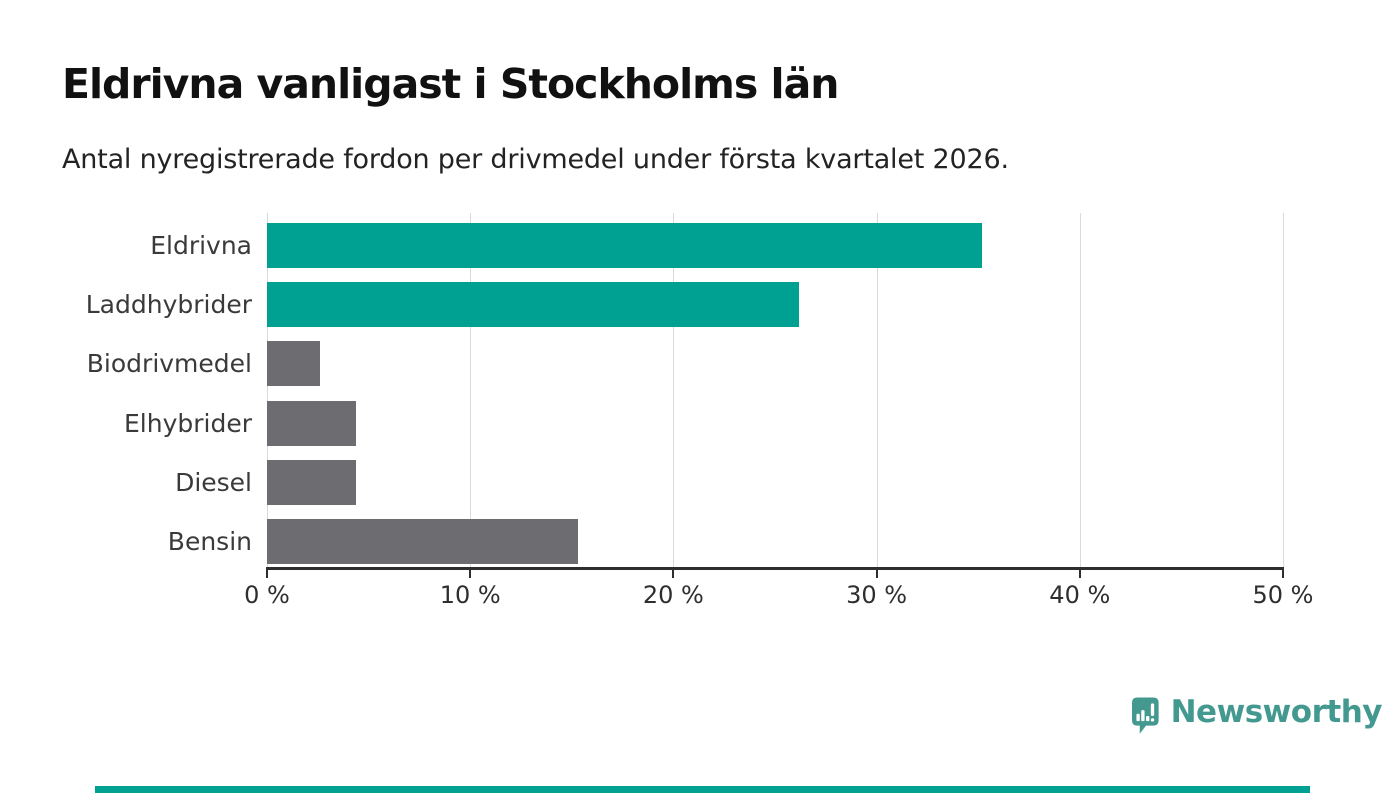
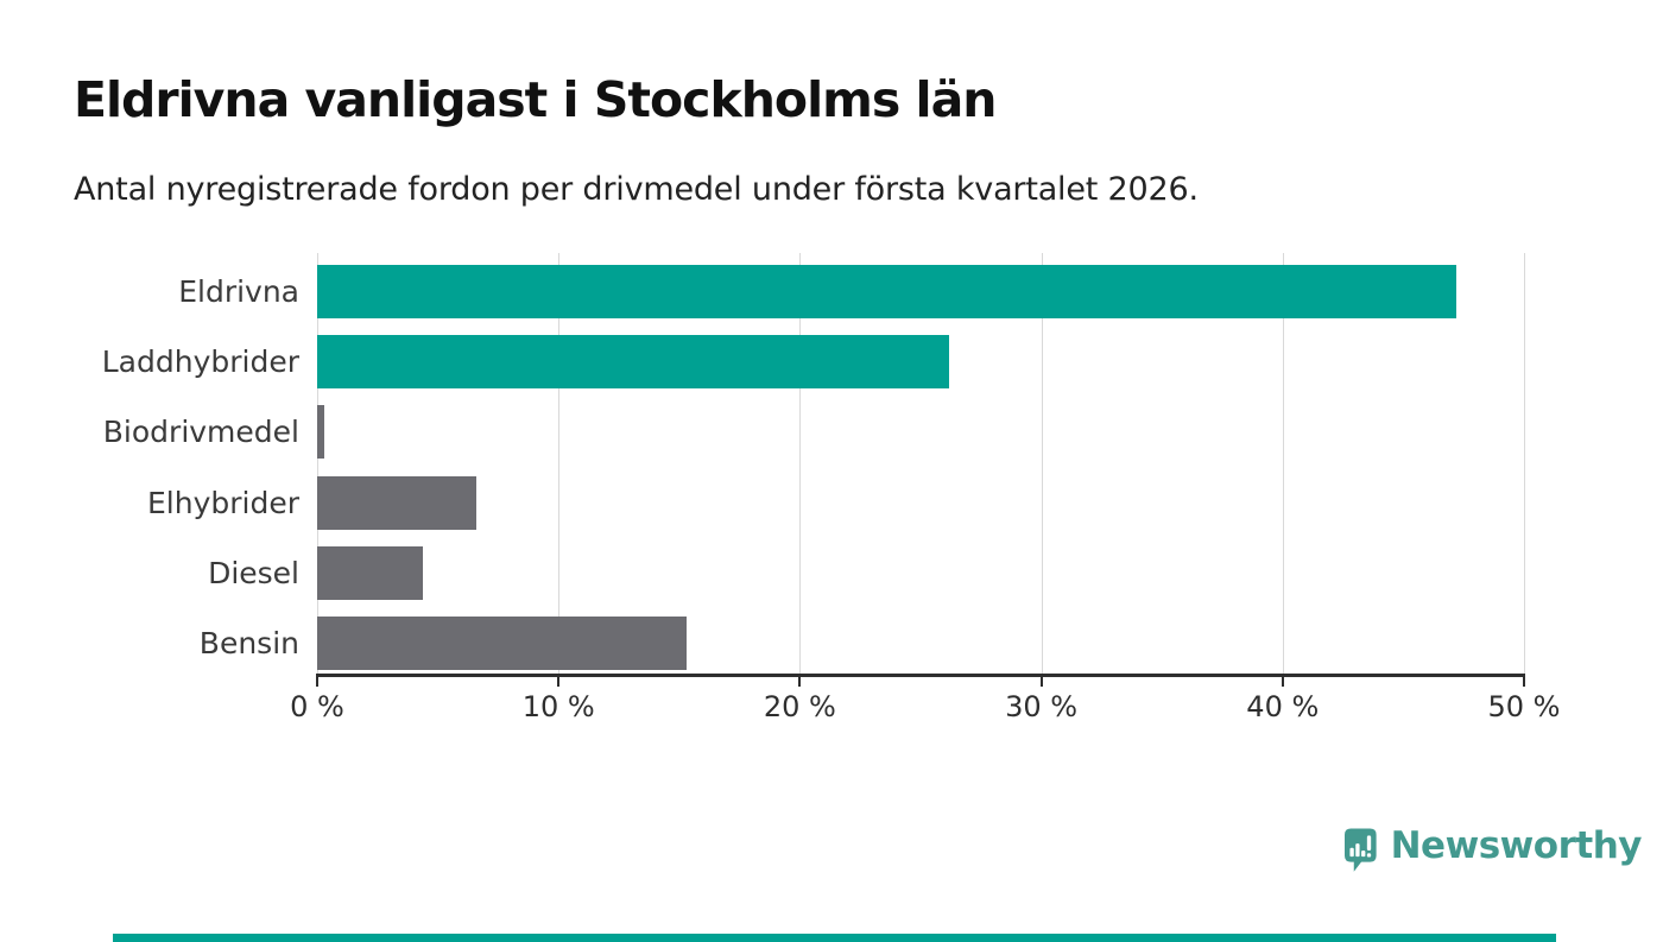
Eldrivna: 35.2% -> 47.2%
Biodrivmedel: 2.6% -> 0.3%
Elhybrider: 4.4% -> 6.6%
